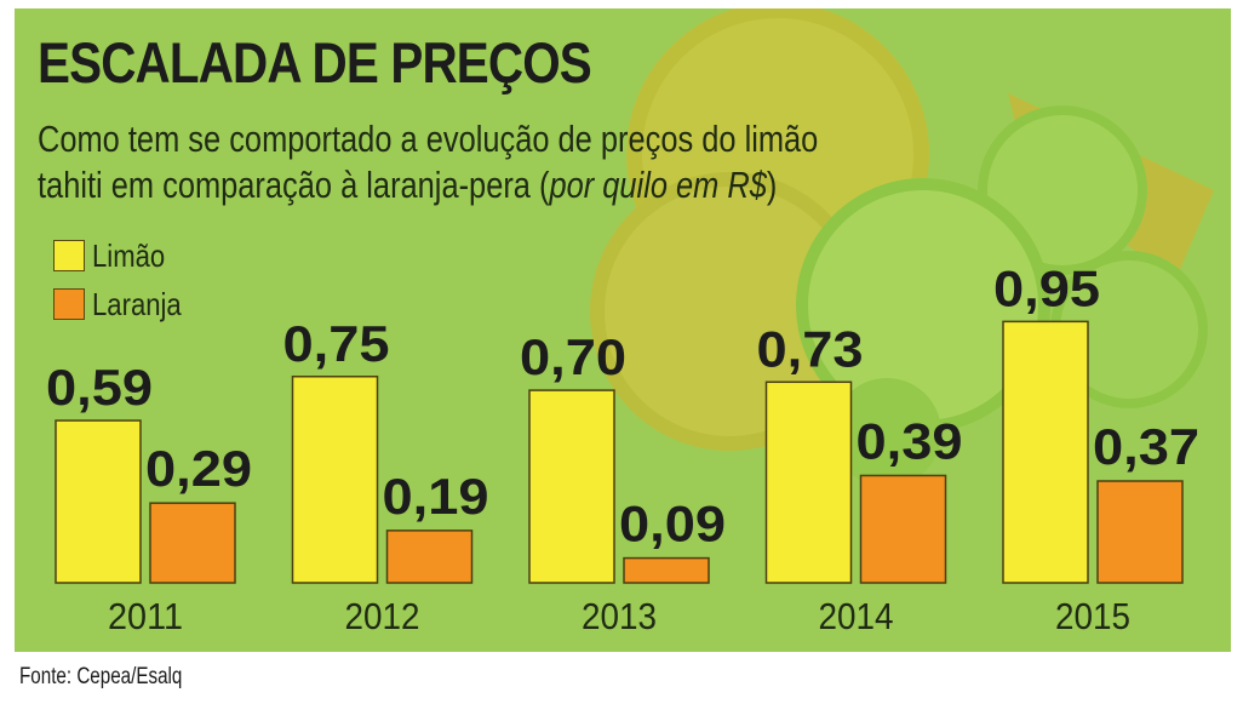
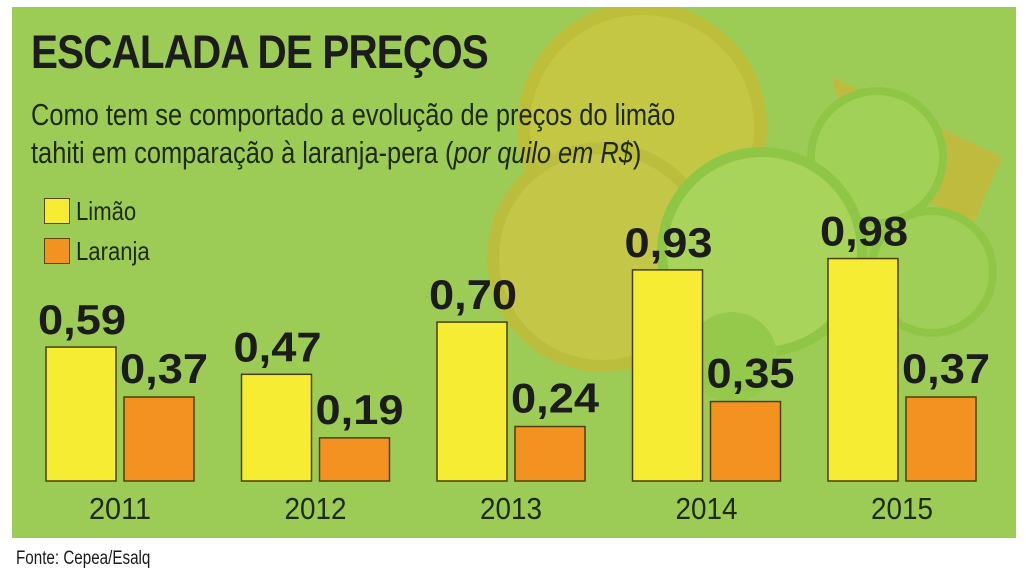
Laranja/2011: 0,29 -> 0,37
Limão/2012: 0,75 -> 0,47
Laranja/2013: 0,09 -> 0,24
Limão/2014: 0,73 -> 0,93
Laranja/2014: 0,39 -> 0,35
Limão/2015: 0,95 -> 0,98
